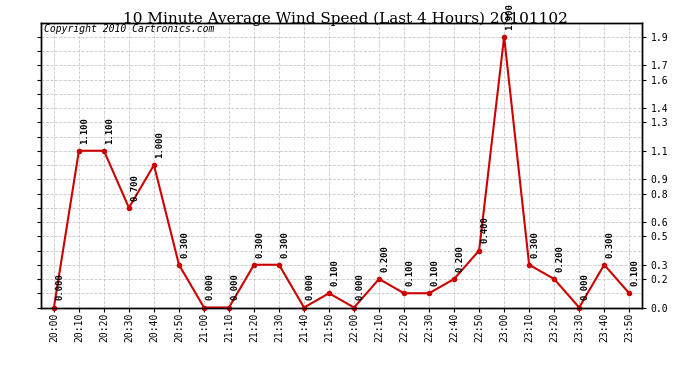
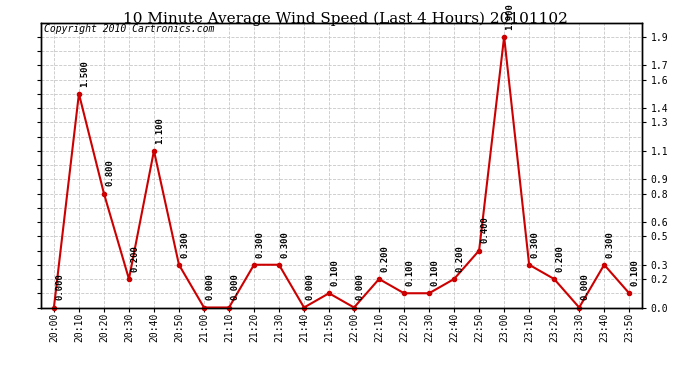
20:10: 1.100 -> 1.500
20:20: 1.100 -> 0.800
20:30: 0.700 -> 0.200
20:40: 1.000 -> 1.100
